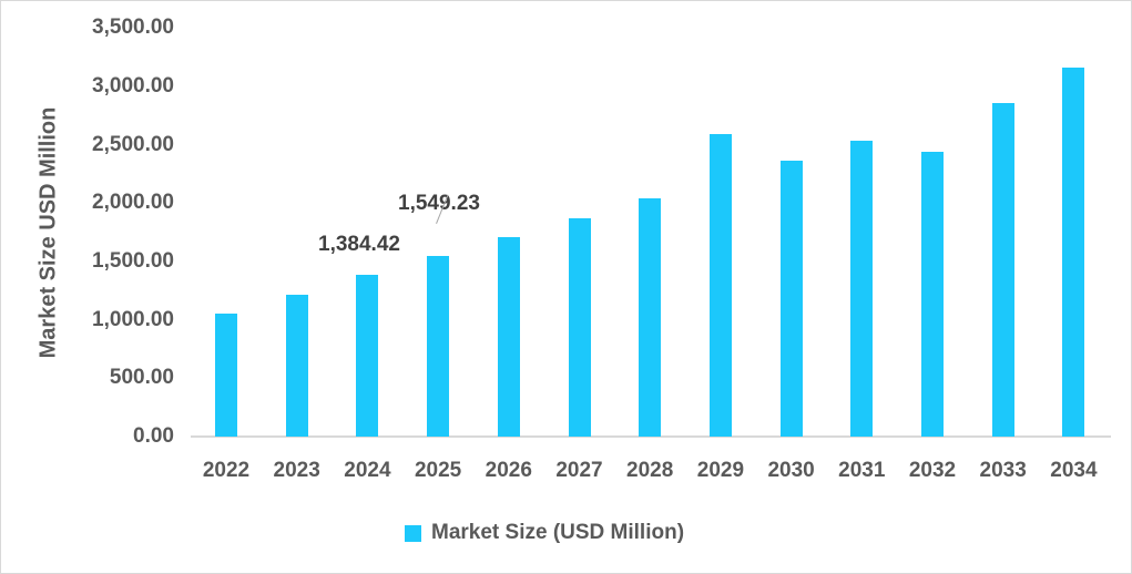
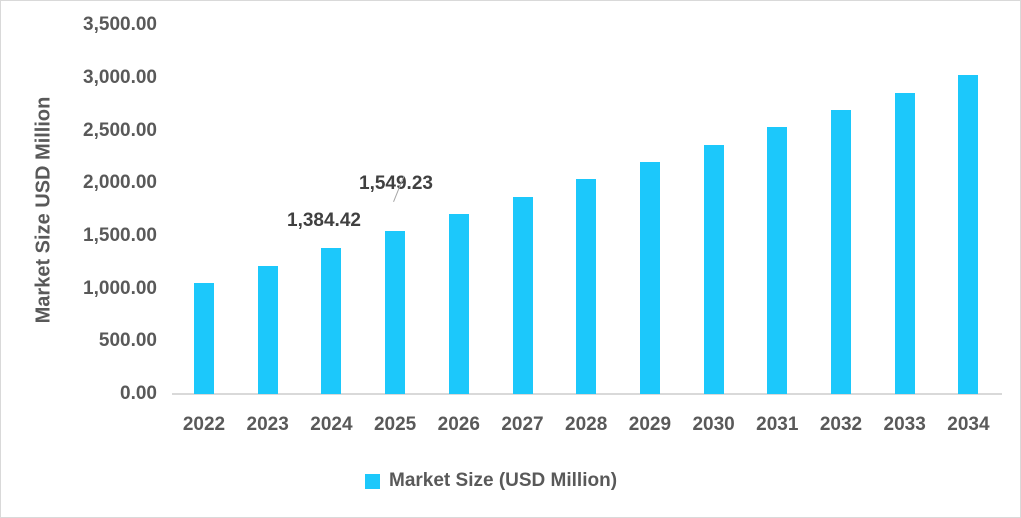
2029: 2590 -> 2200
2032: 2440 -> 2690
2034: 3160 -> 3030
